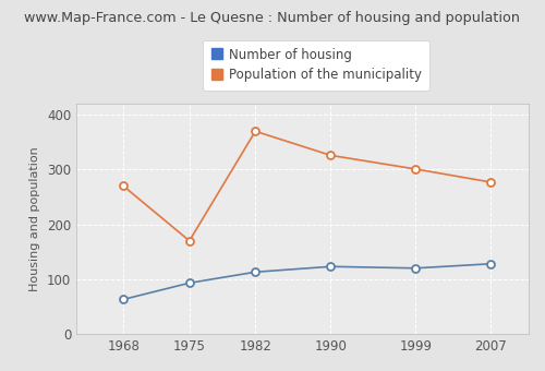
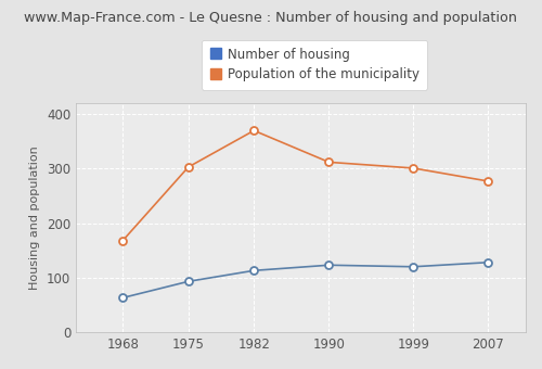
Population of the municipality/1968: 270 -> 168
Population of the municipality/1975: 170 -> 303
Population of the municipality/1990: 326 -> 312
